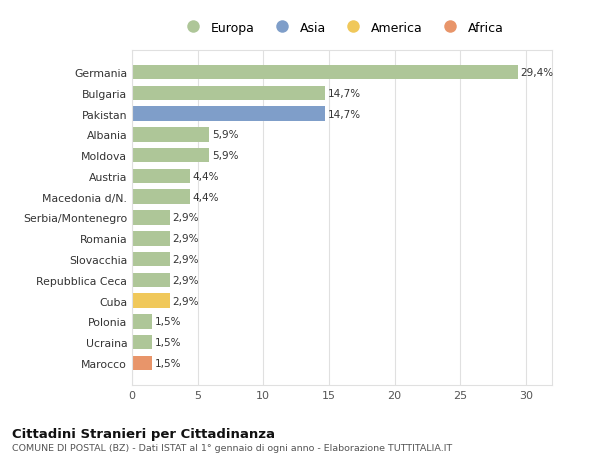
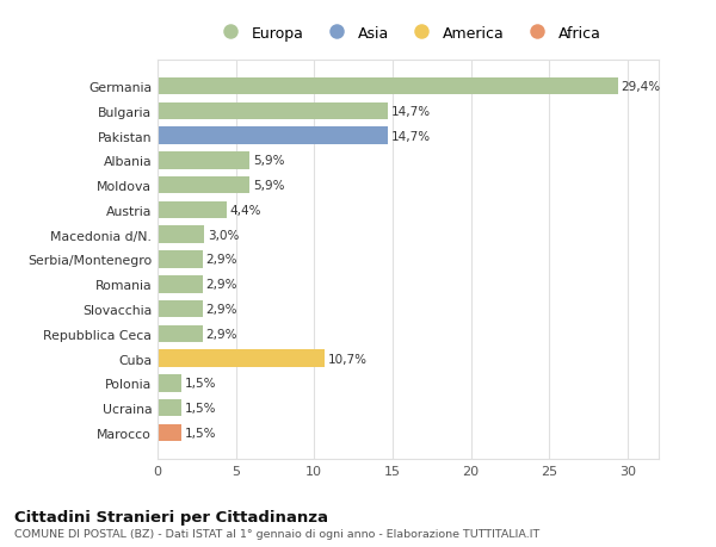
Macedonia d/N.: 4,4% -> 3,0%
Cuba: 2,9% -> 10,7%
